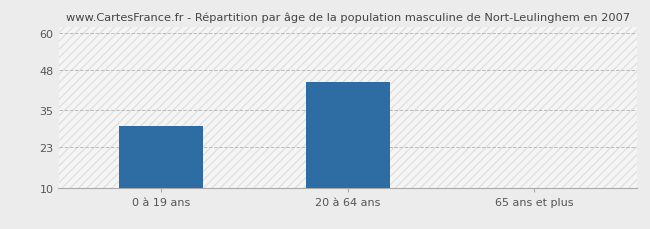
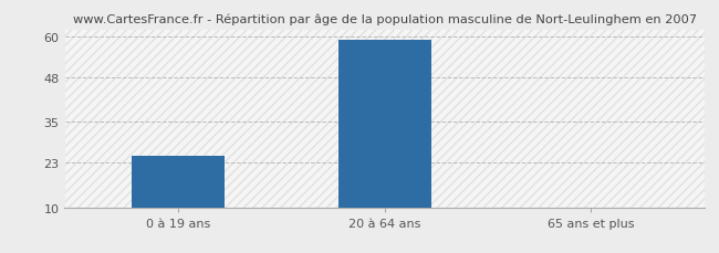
0 à 19 ans: 30 -> 25
20 à 64 ans: 44 -> 59
